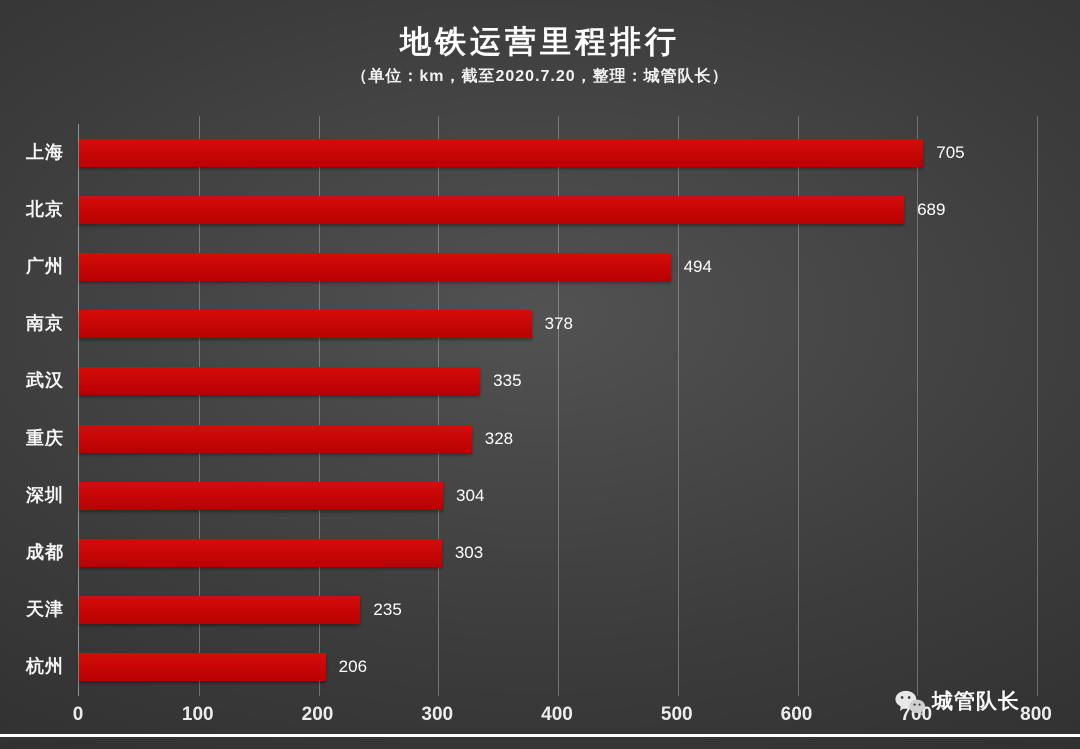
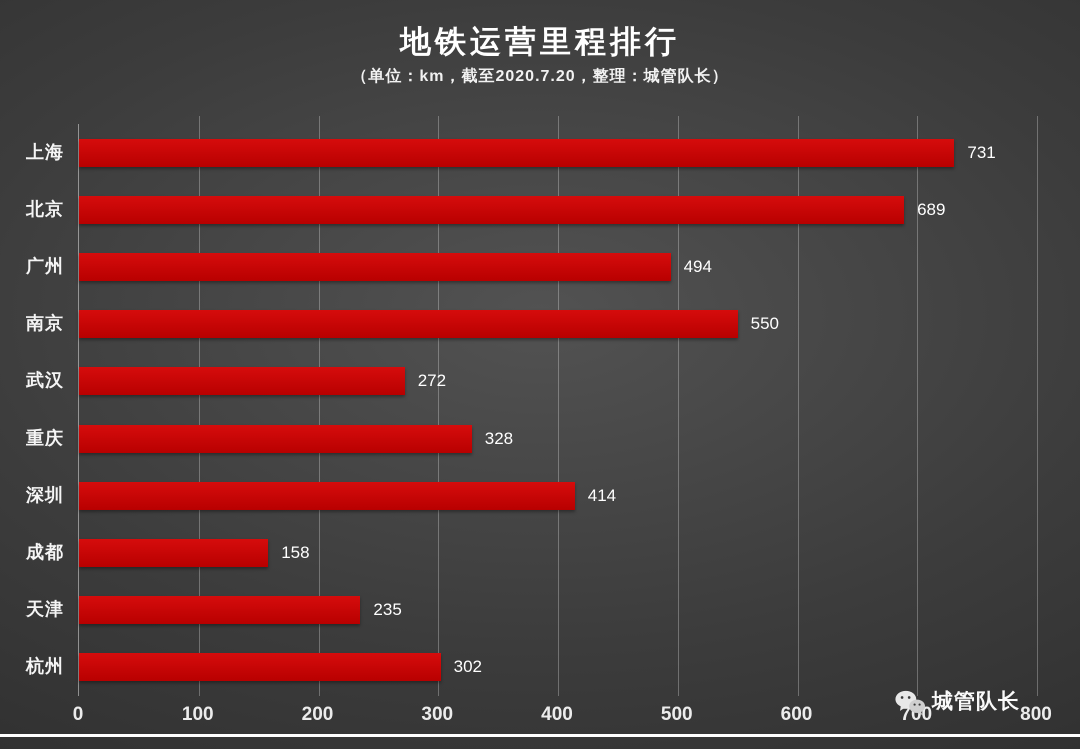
上海: 705 -> 731
南京: 378 -> 550
武汉: 335 -> 272
深圳: 304 -> 414
成都: 303 -> 158
杭州: 206 -> 302
